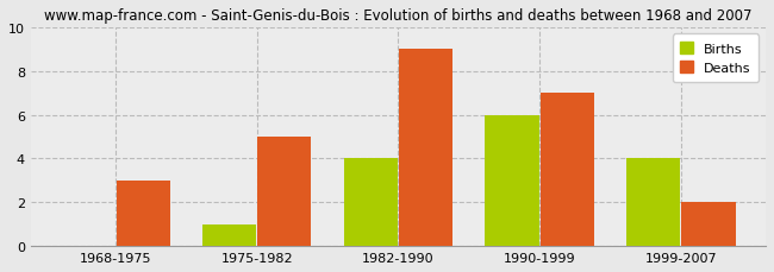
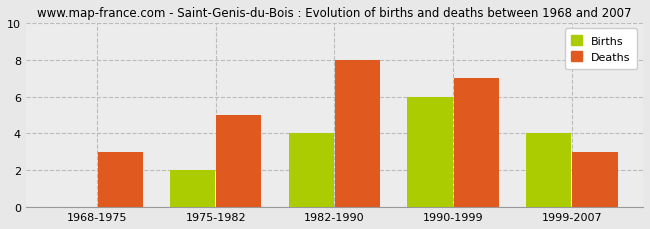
Births/1975-1982: 1 -> 2
Deaths/1982-1990: 9 -> 8
Deaths/1999-2007: 2 -> 3
